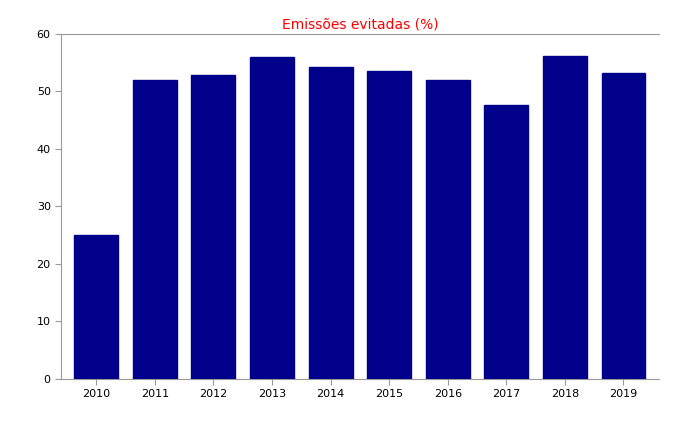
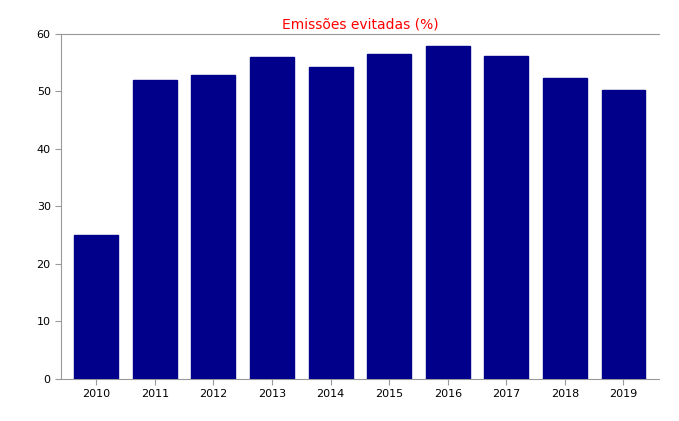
2015: 53.6 -> 56.4
2016: 52.0 -> 57.8
2017: 47.6 -> 56.2
2018: 56.2 -> 52.3
2019: 53.2 -> 50.2
